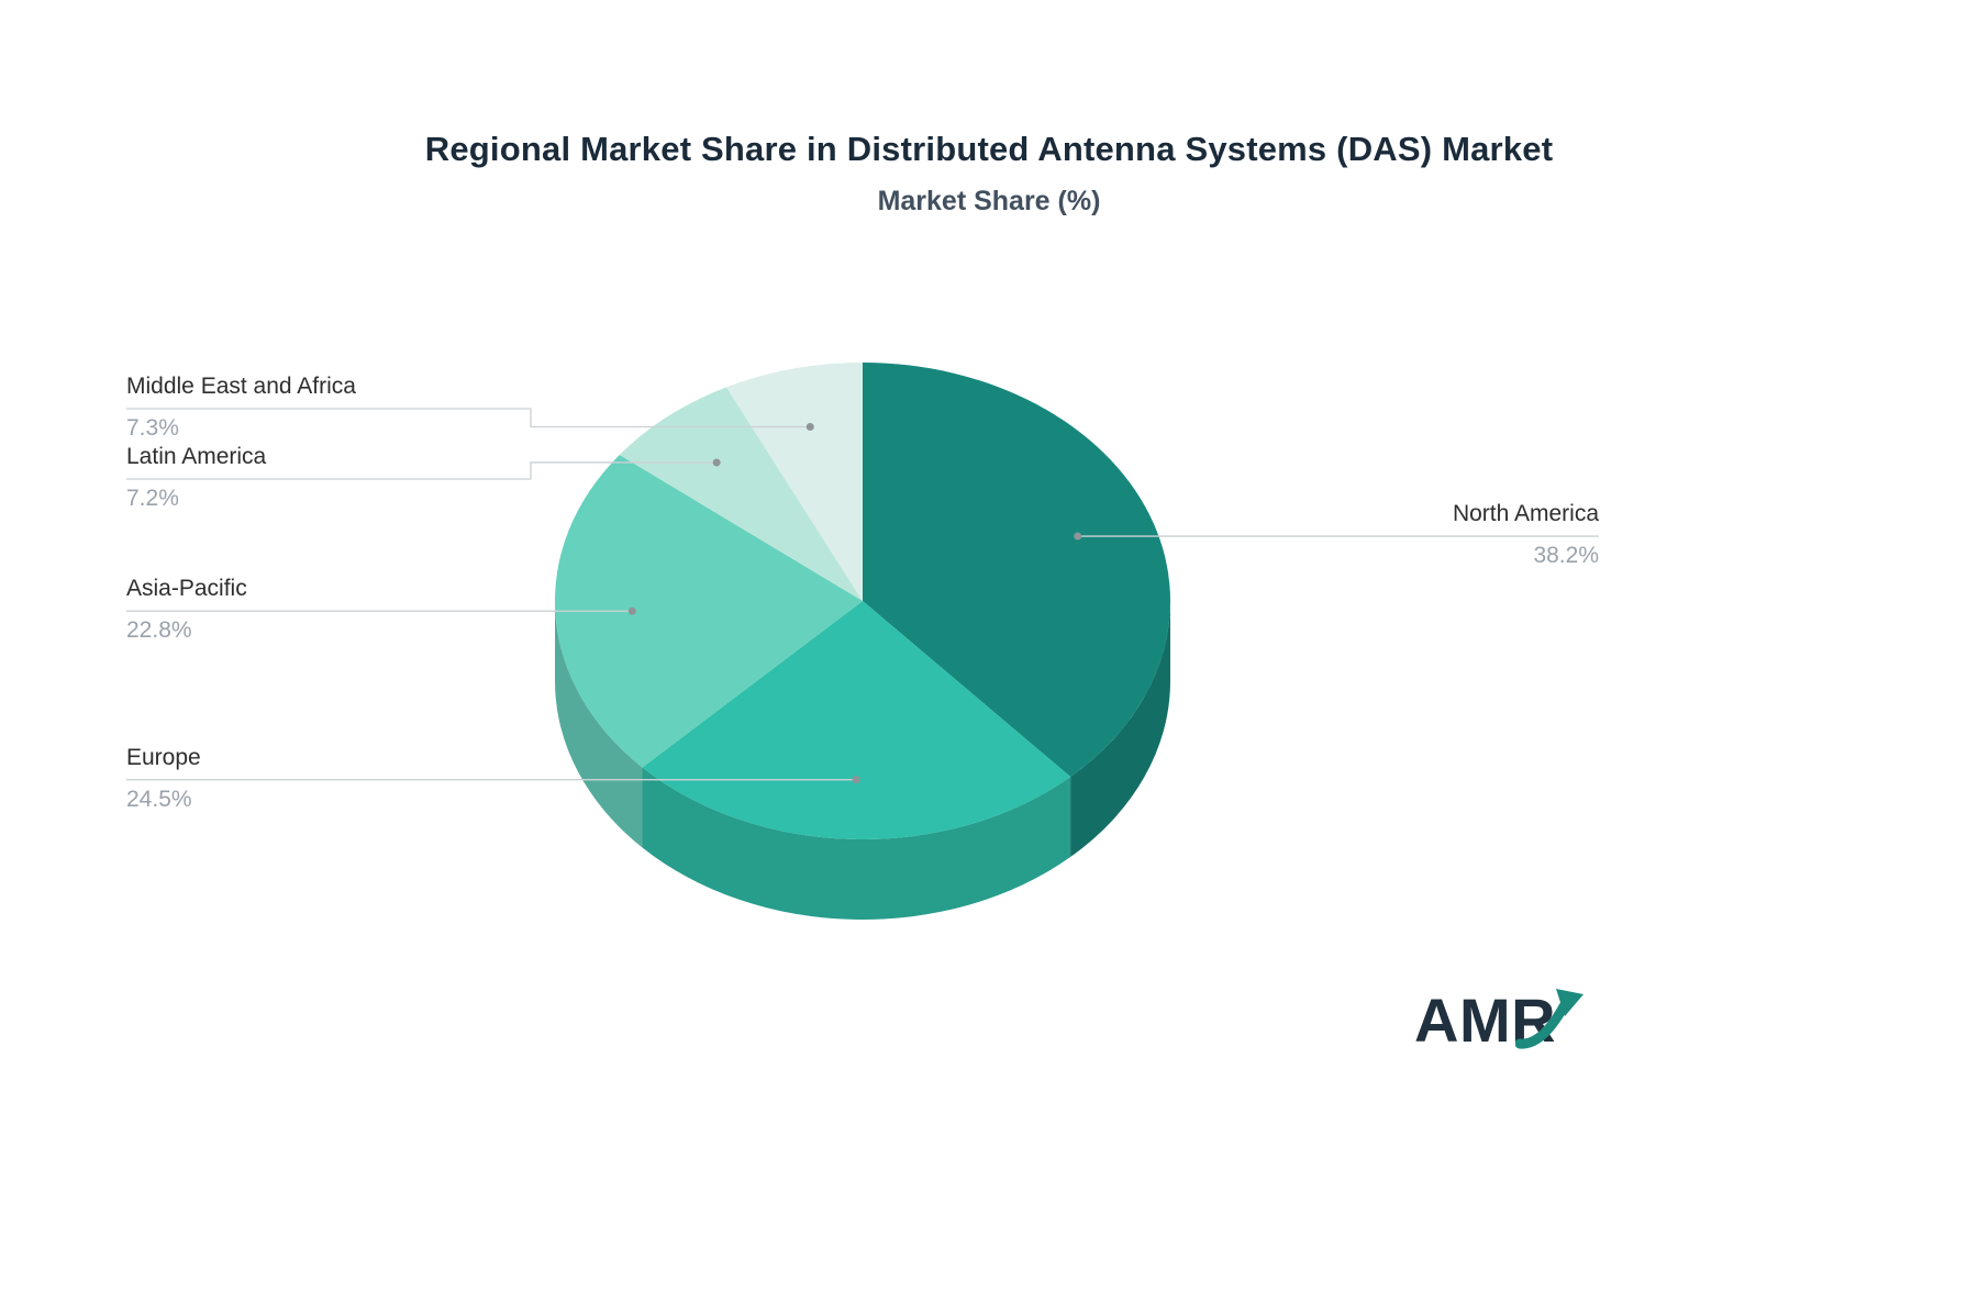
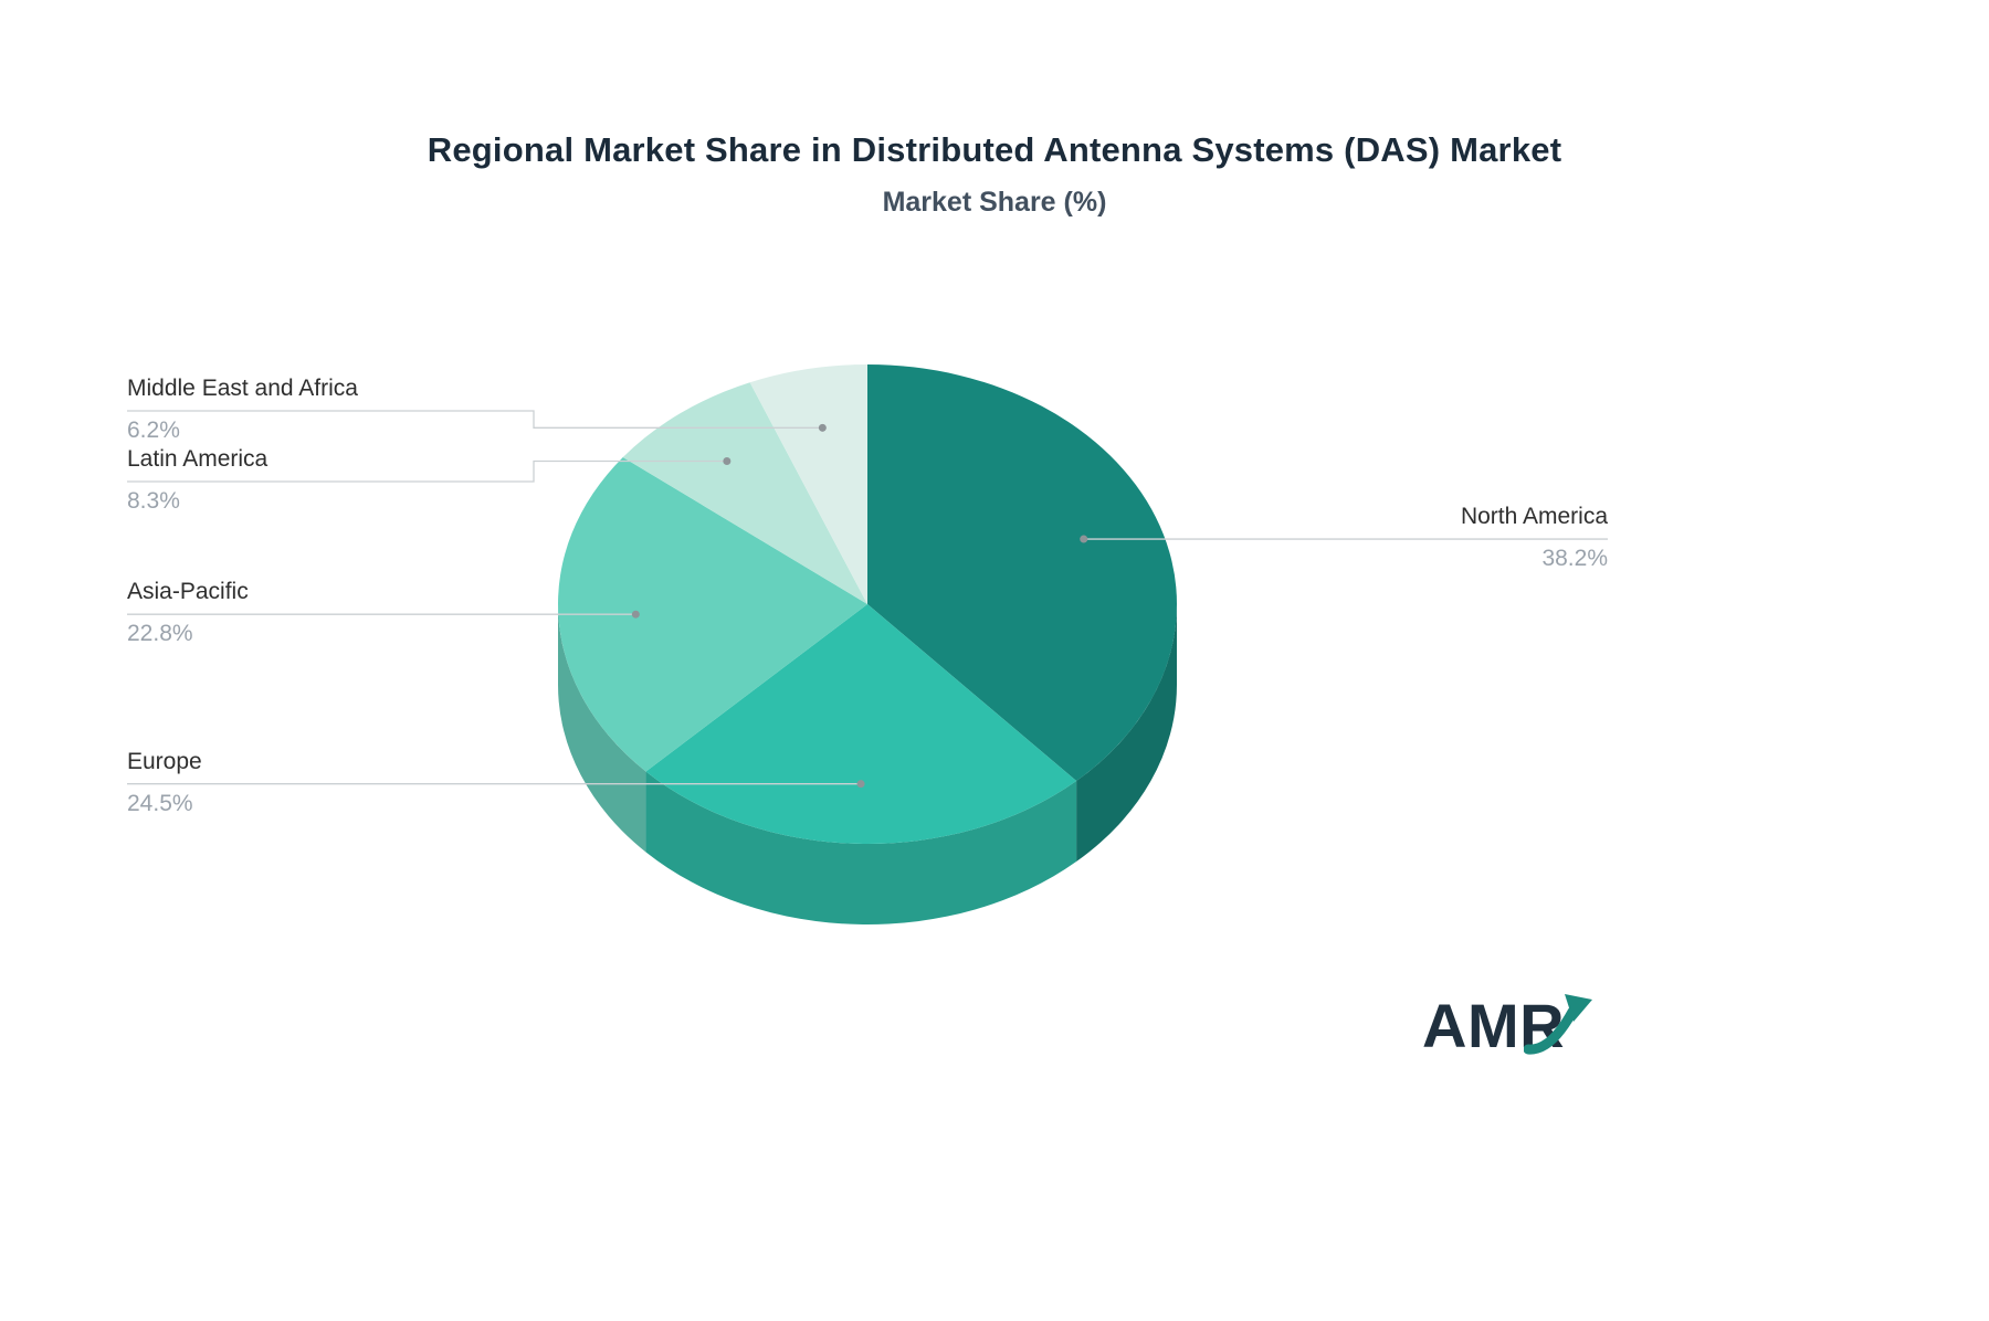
Latin America: 7.2% -> 8.3%
Middle East and Africa: 7.3% -> 6.2%
